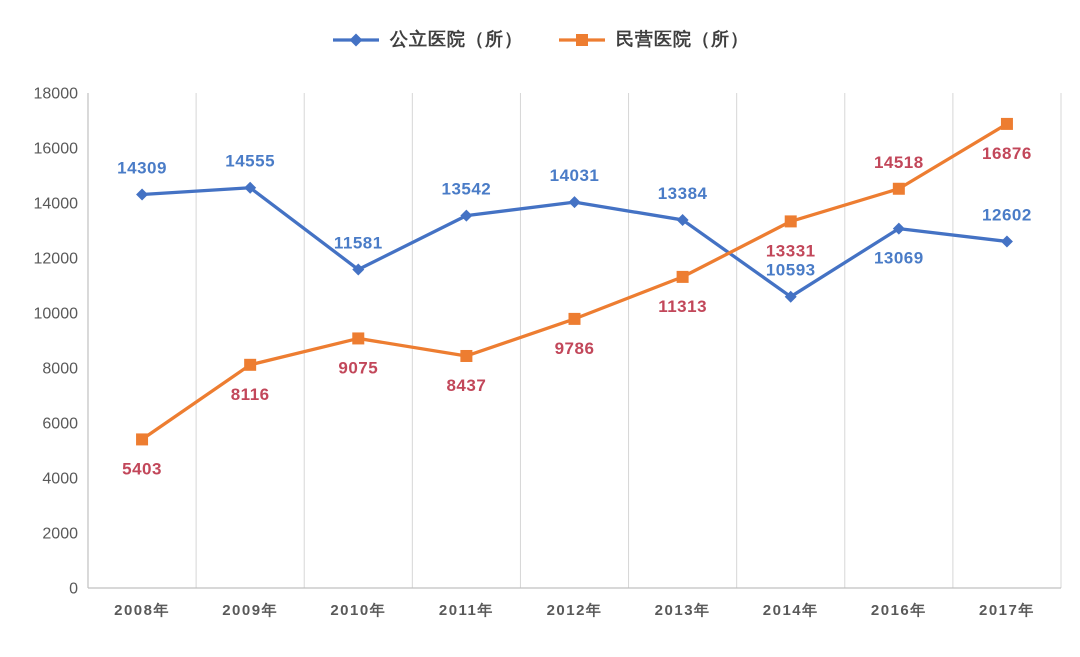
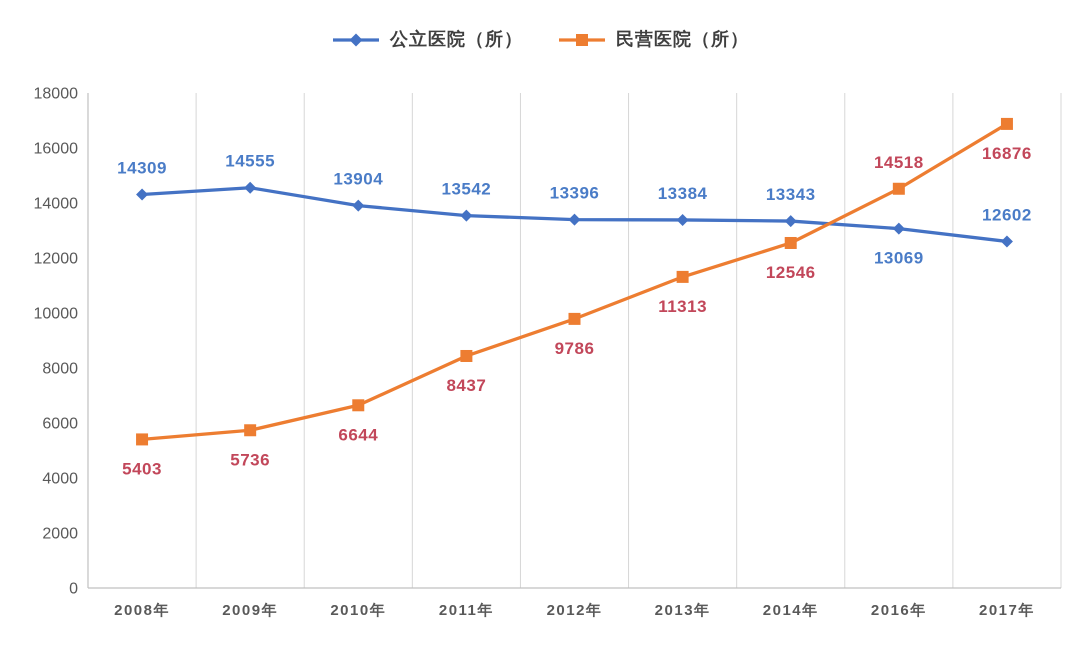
民营医院（所）/2009年: 8116 -> 5736
公立医院（所）/2010年: 11581 -> 13904
民营医院（所）/2010年: 9075 -> 6644
公立医院（所）/2012年: 14031 -> 13396
公立医院（所）/2014年: 10593 -> 13343
民营医院（所）/2014年: 13331 -> 12546
